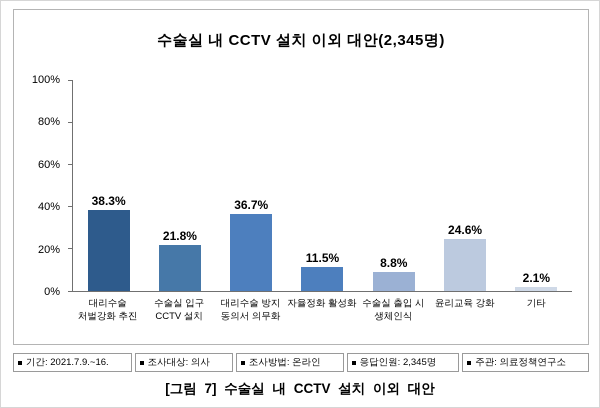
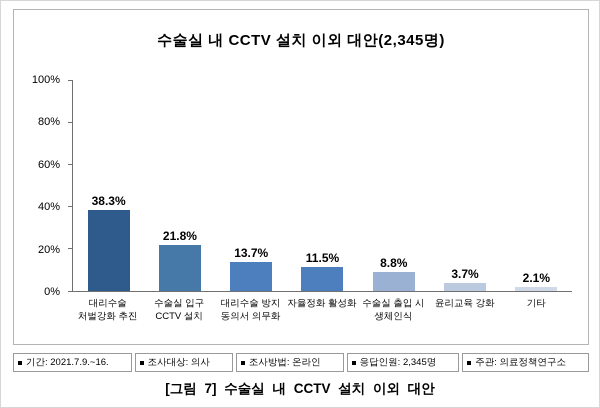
대리수술 방지 동의서 의무화: 36.7% -> 13.7%
윤리교육 강화: 24.6% -> 3.7%
